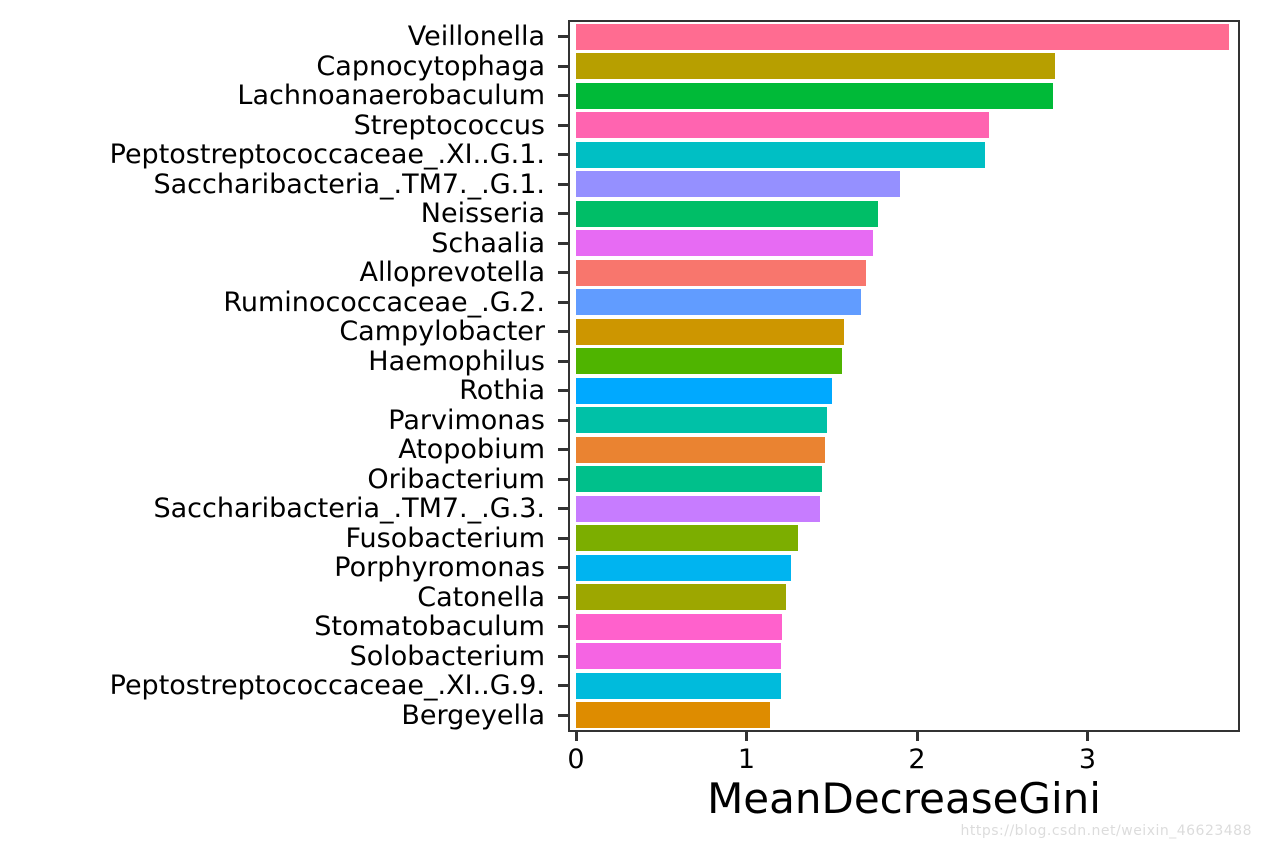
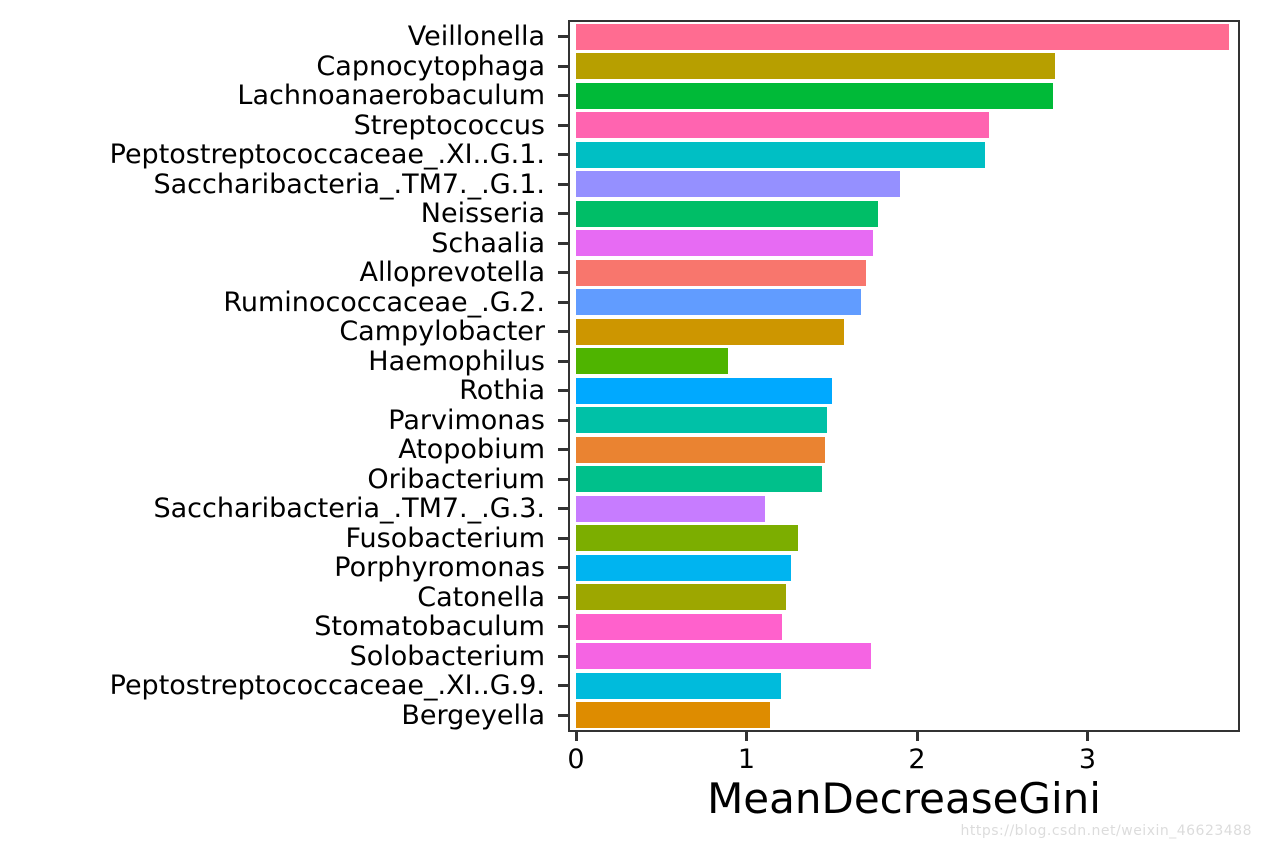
Haemophilus: 1.56 -> 0.89
Saccharibacteria_.TM7._.G.3.: 1.43 -> 1.11
Solobacterium: 1.20 -> 1.73
